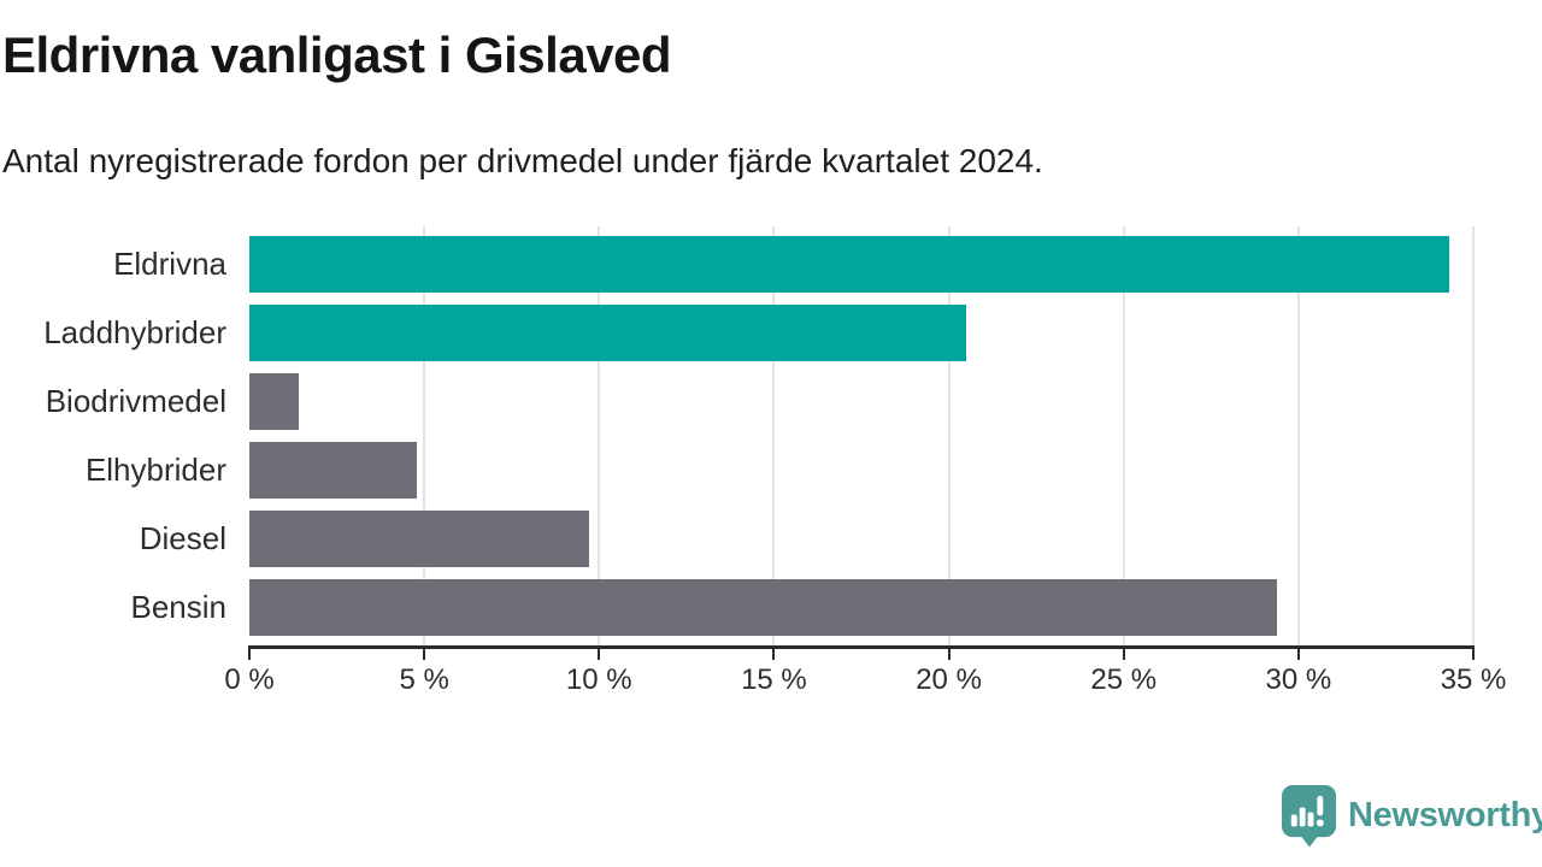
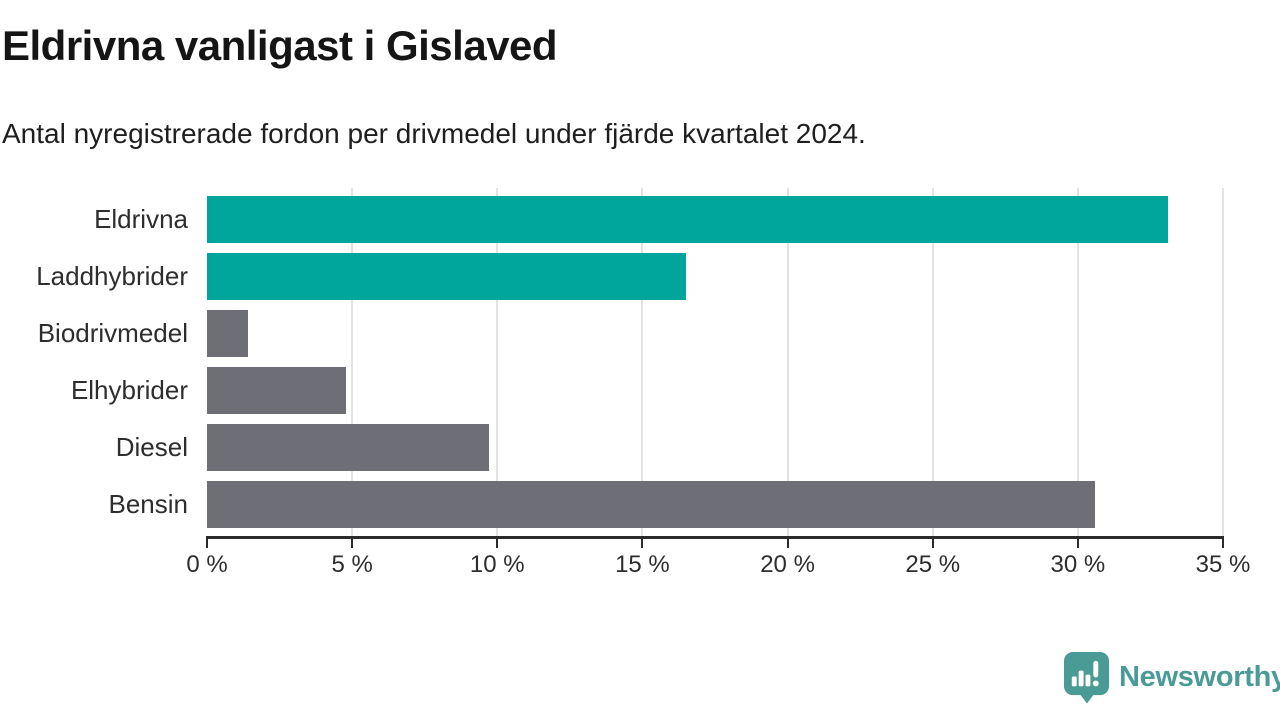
Eldrivna: 34.3% -> 33.1%
Laddhybrider: 20.5% -> 16.5%
Bensin: 29.4% -> 30.6%
